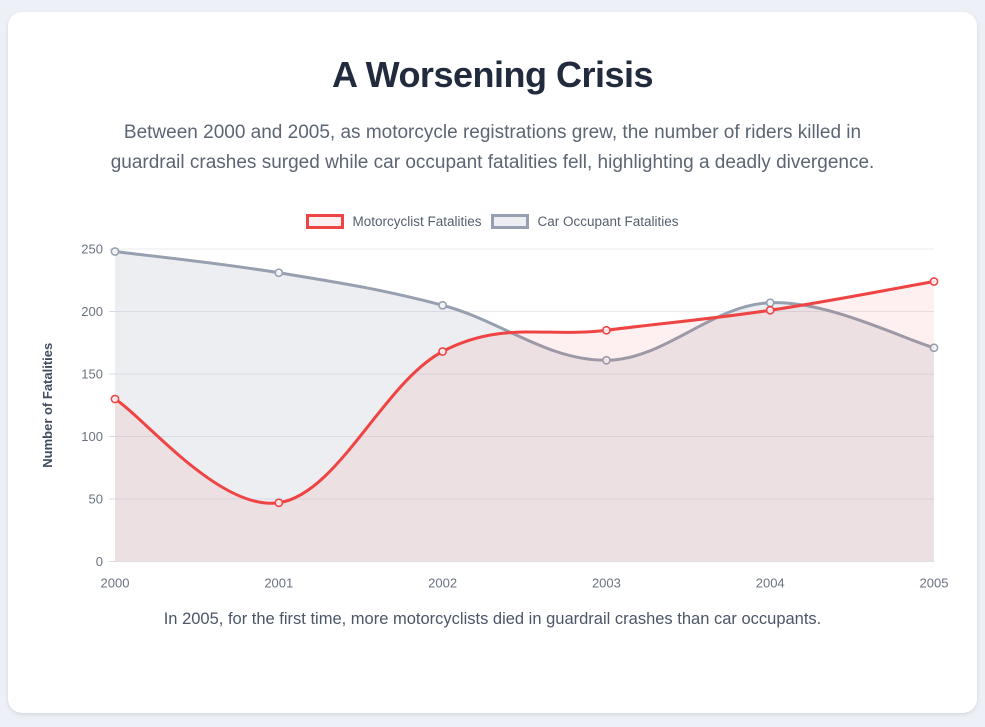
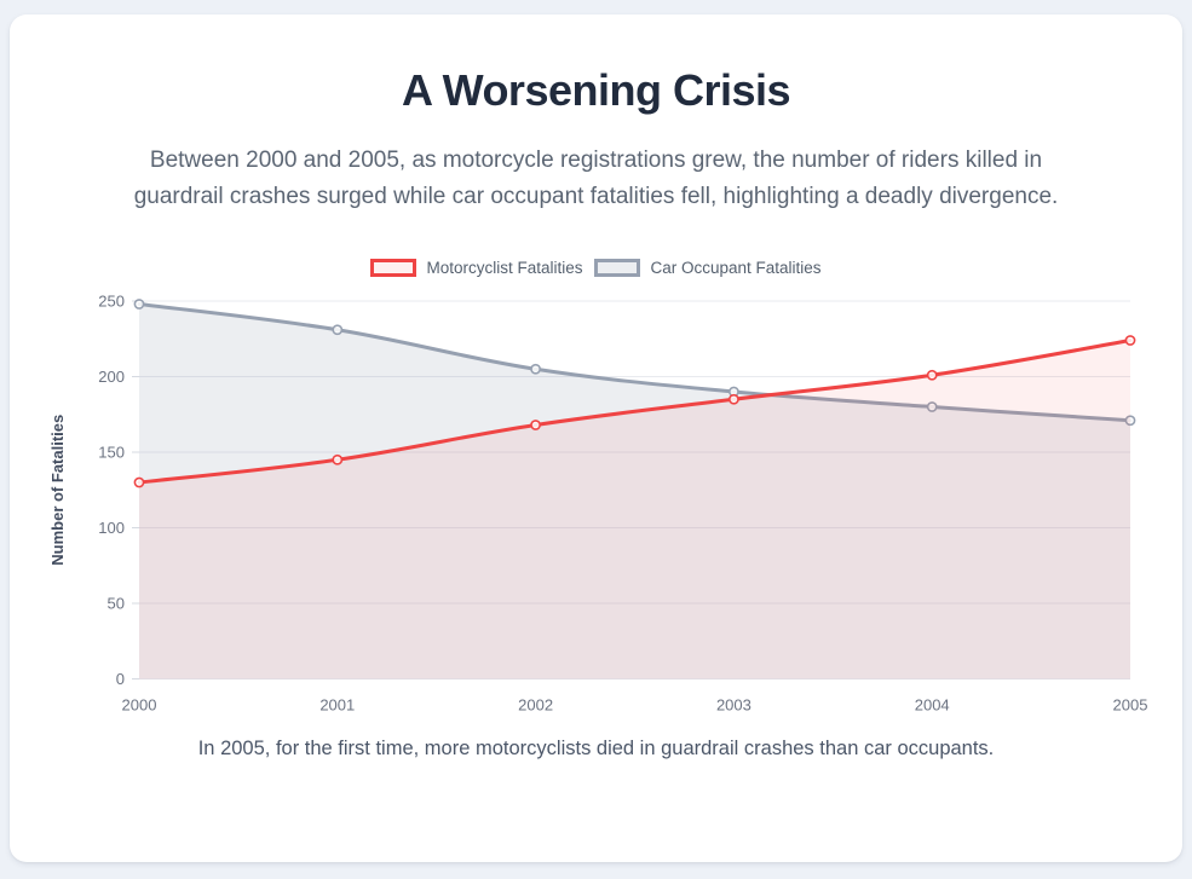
Motorcyclist Fatalities/2001: 47 -> 145
Car Occupant Fatalities/2003: 161 -> 190
Car Occupant Fatalities/2004: 207 -> 180
